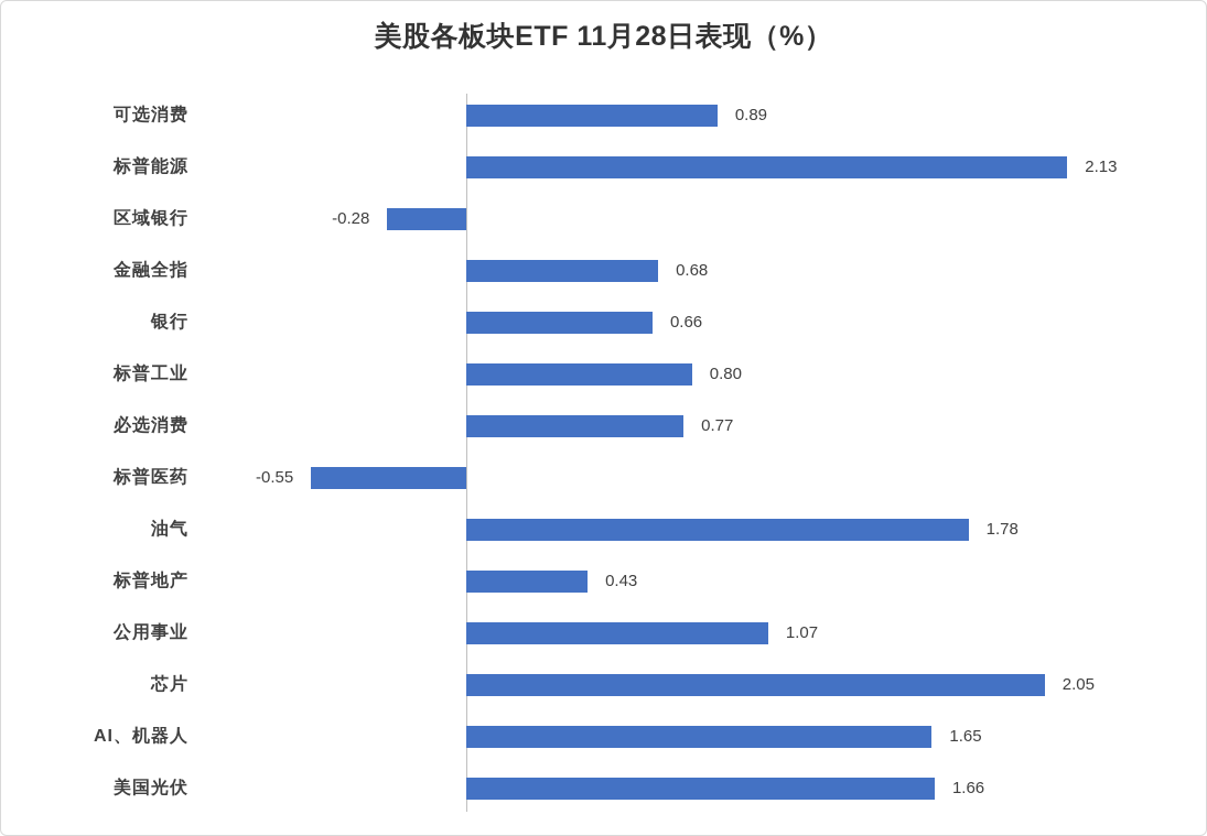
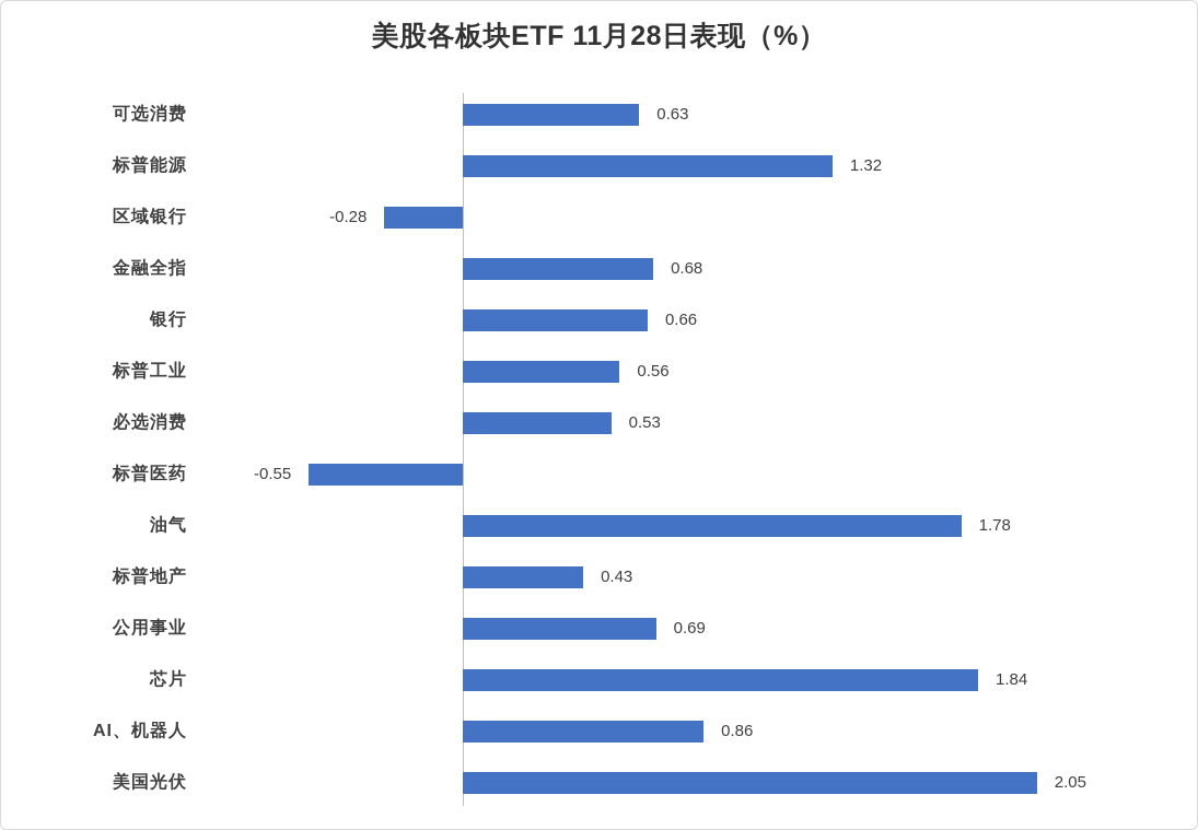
可选消费: 0.89 -> 0.63
标普能源: 2.13 -> 1.32
标普工业: 0.80 -> 0.56
必选消费: 0.77 -> 0.53
公用事业: 1.07 -> 0.69
芯片: 2.05 -> 1.84
AI、机器人: 1.65 -> 0.86
美国光伏: 1.66 -> 2.05
